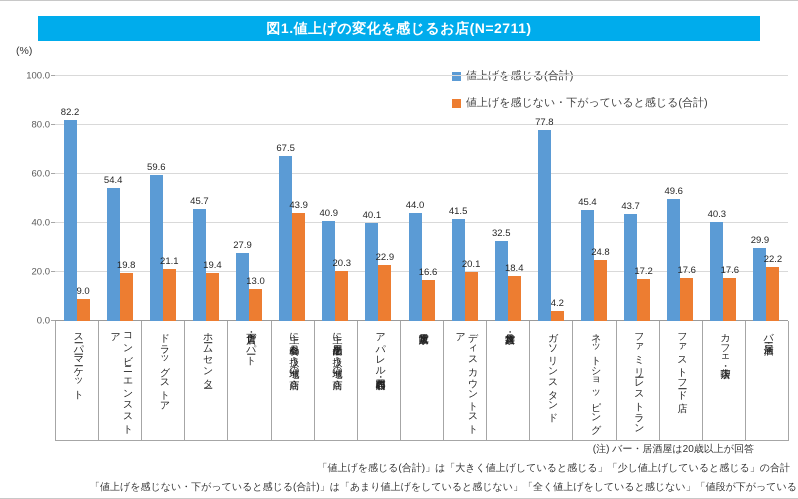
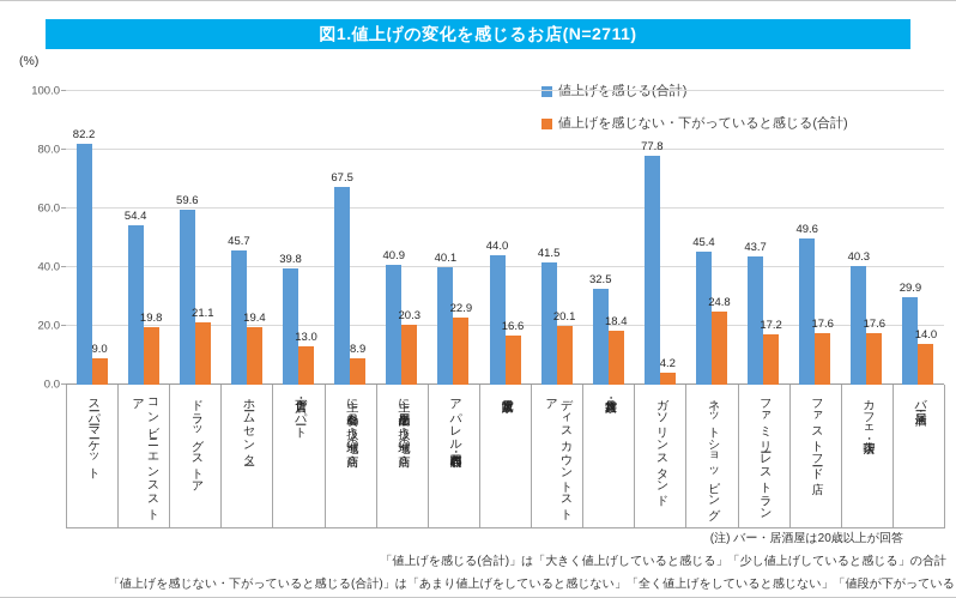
値上げを感じる(合計)/百貨店・デパート: 27.9 -> 39.8
値上げを感じない・下がっていると感じる(合計)/主に食料品を扱う地域の商店: 43.9 -> 8.9
値上げを感じない・下がっていると感じる(合計)/バー・居酒屋: 22.2 -> 14.0
